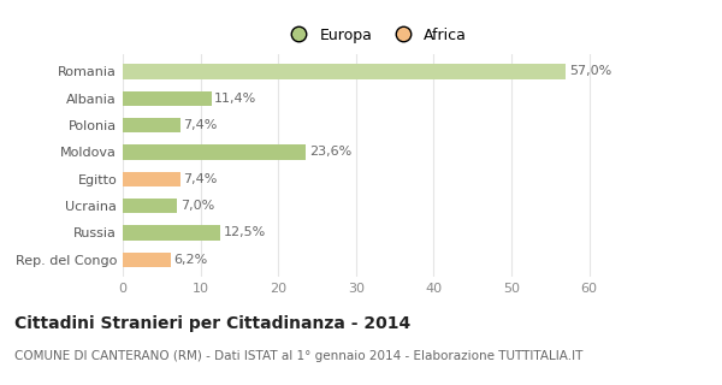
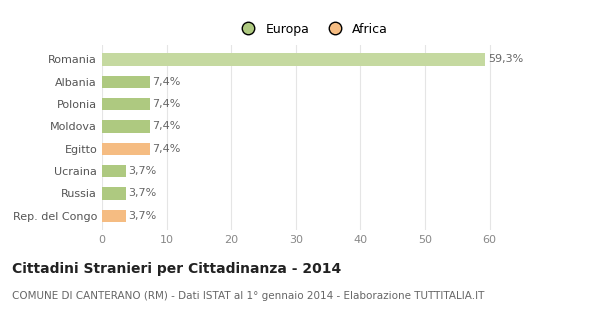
Romania: 57,0% -> 59,3%
Albania: 11,4% -> 7,4%
Moldova: 23,6% -> 7,4%
Ucraina: 7,0% -> 3,7%
Russia: 12,5% -> 3,7%
Rep. del Congo: 6,2% -> 3,7%
